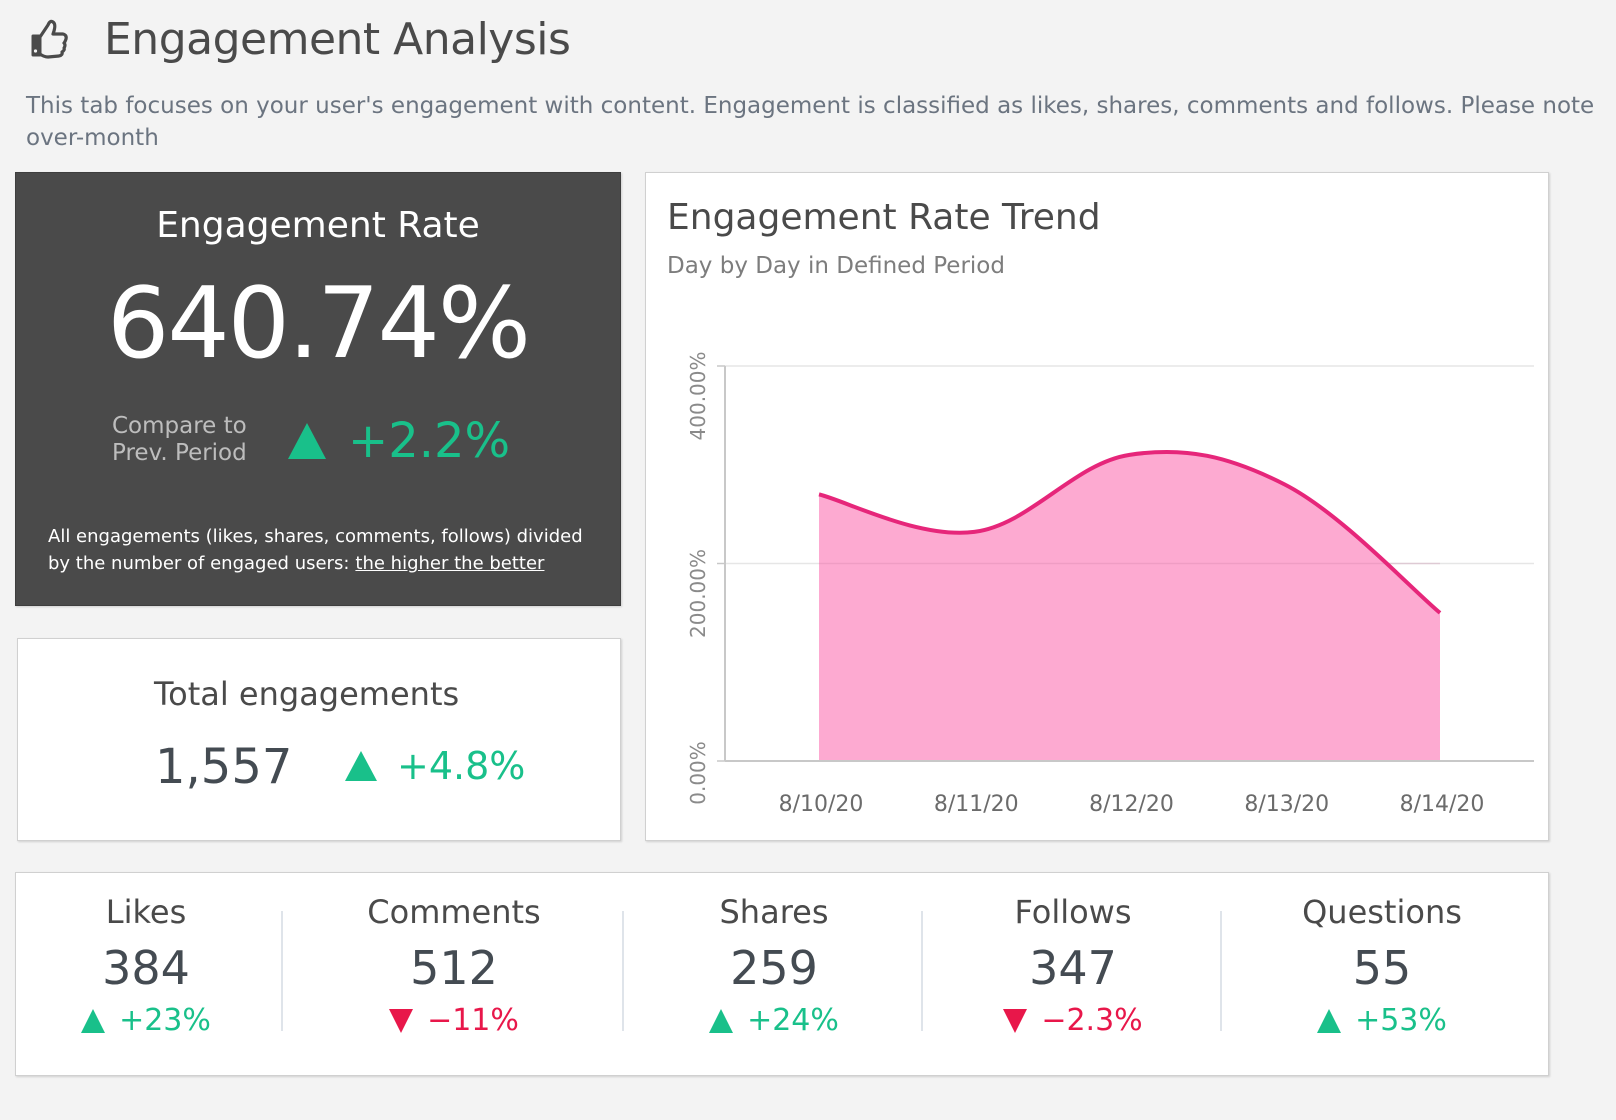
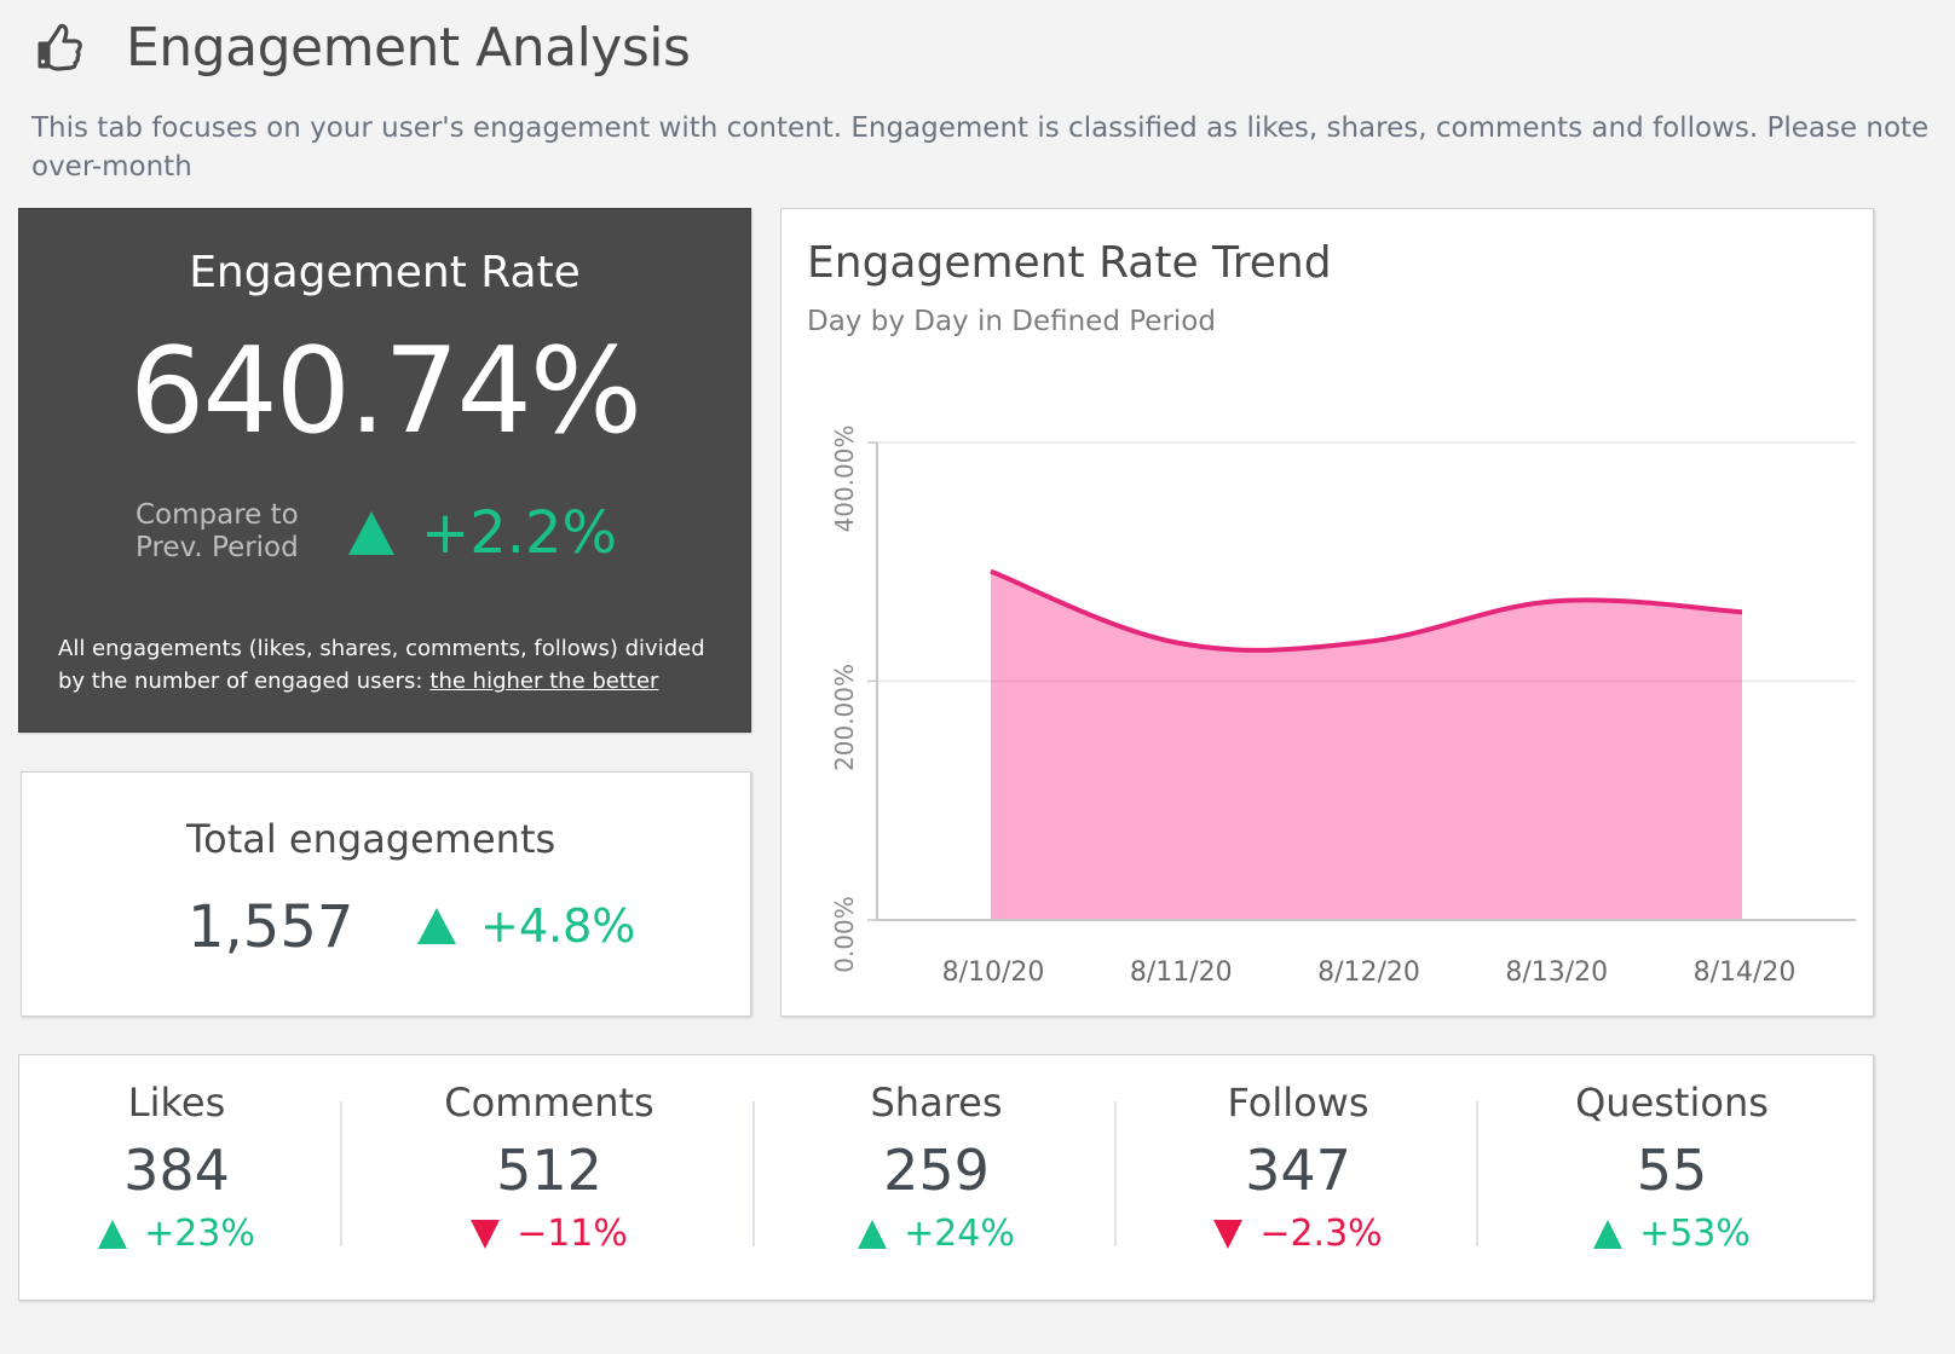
8/10/20: 270% -> 290%
8/12/20: 310% -> 230%
8/13/20: 280% -> 270%
8/14/20: 150% -> 260%
